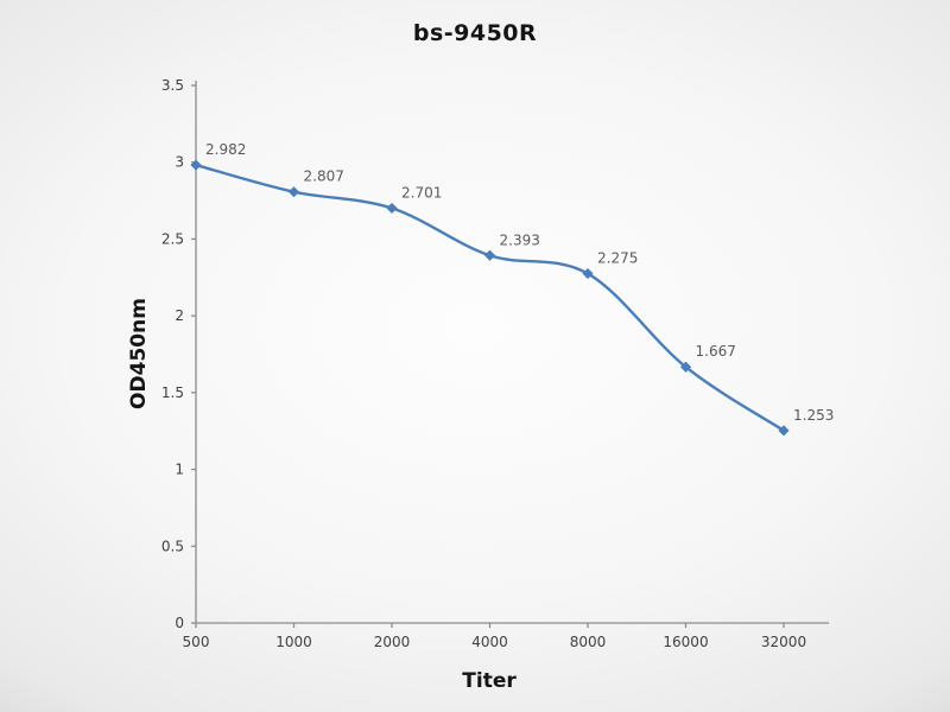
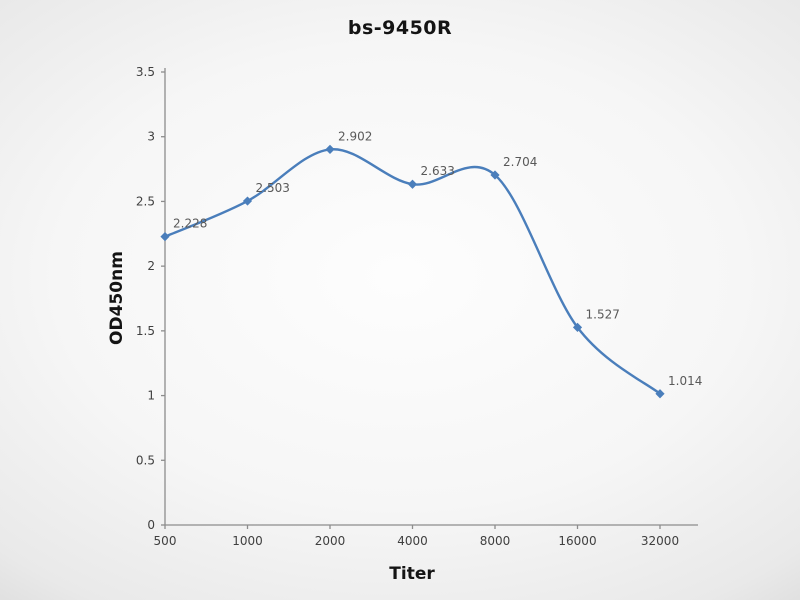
500: 2.982 -> 2.228
1000: 2.807 -> 2.503
2000: 2.701 -> 2.902
4000: 2.393 -> 2.633
8000: 2.275 -> 2.704
16000: 1.667 -> 1.527
32000: 1.253 -> 1.014
